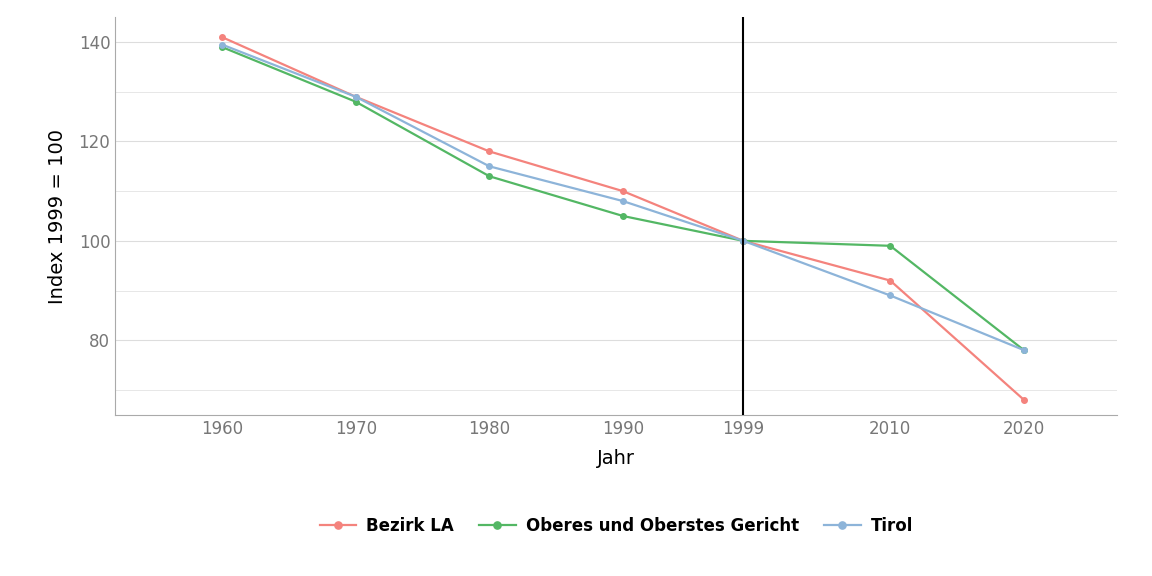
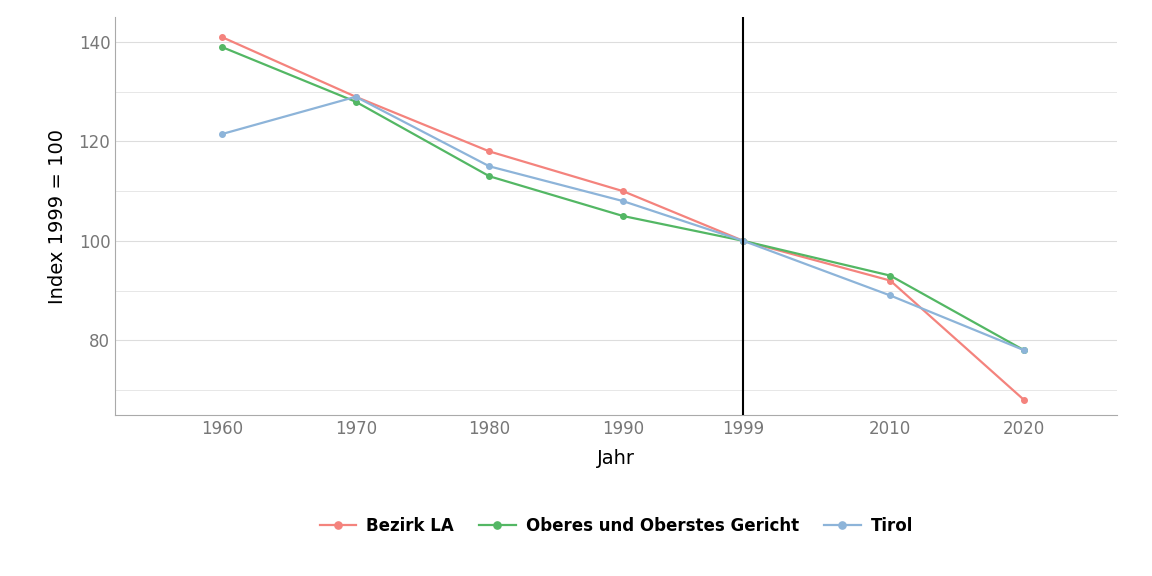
Tirol/1960: 139.5 -> 121.5
Oberes und Oberstes Gericht/2010: 99 -> 93
